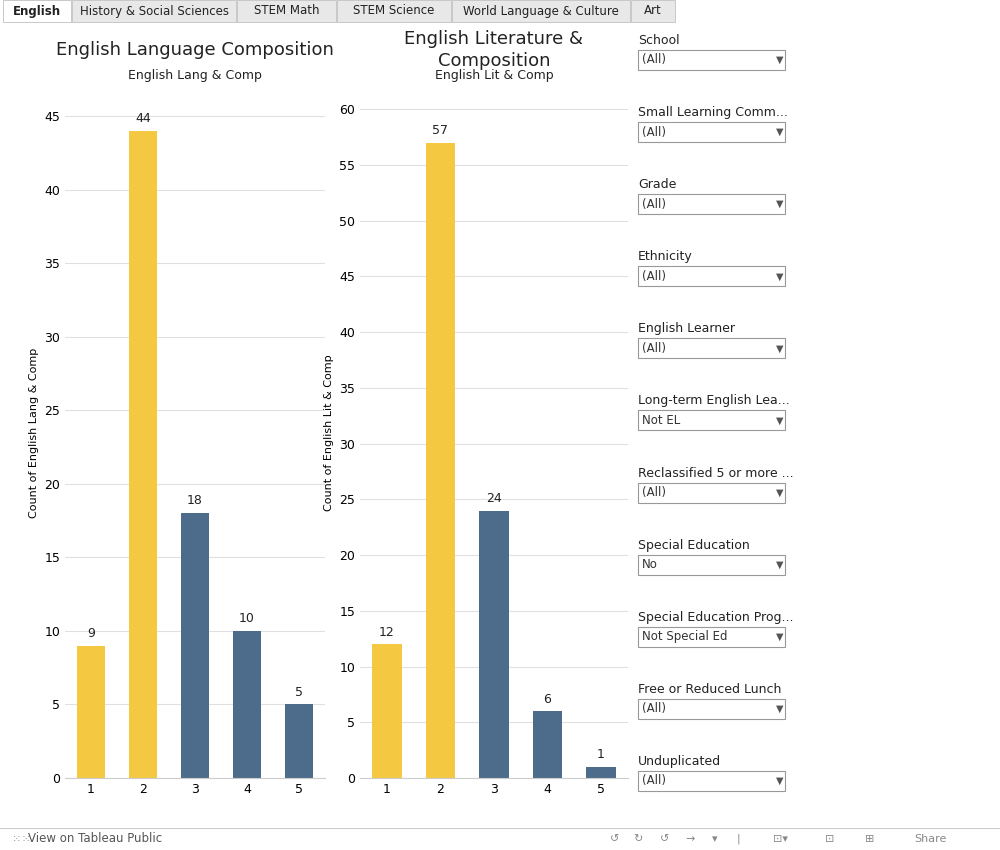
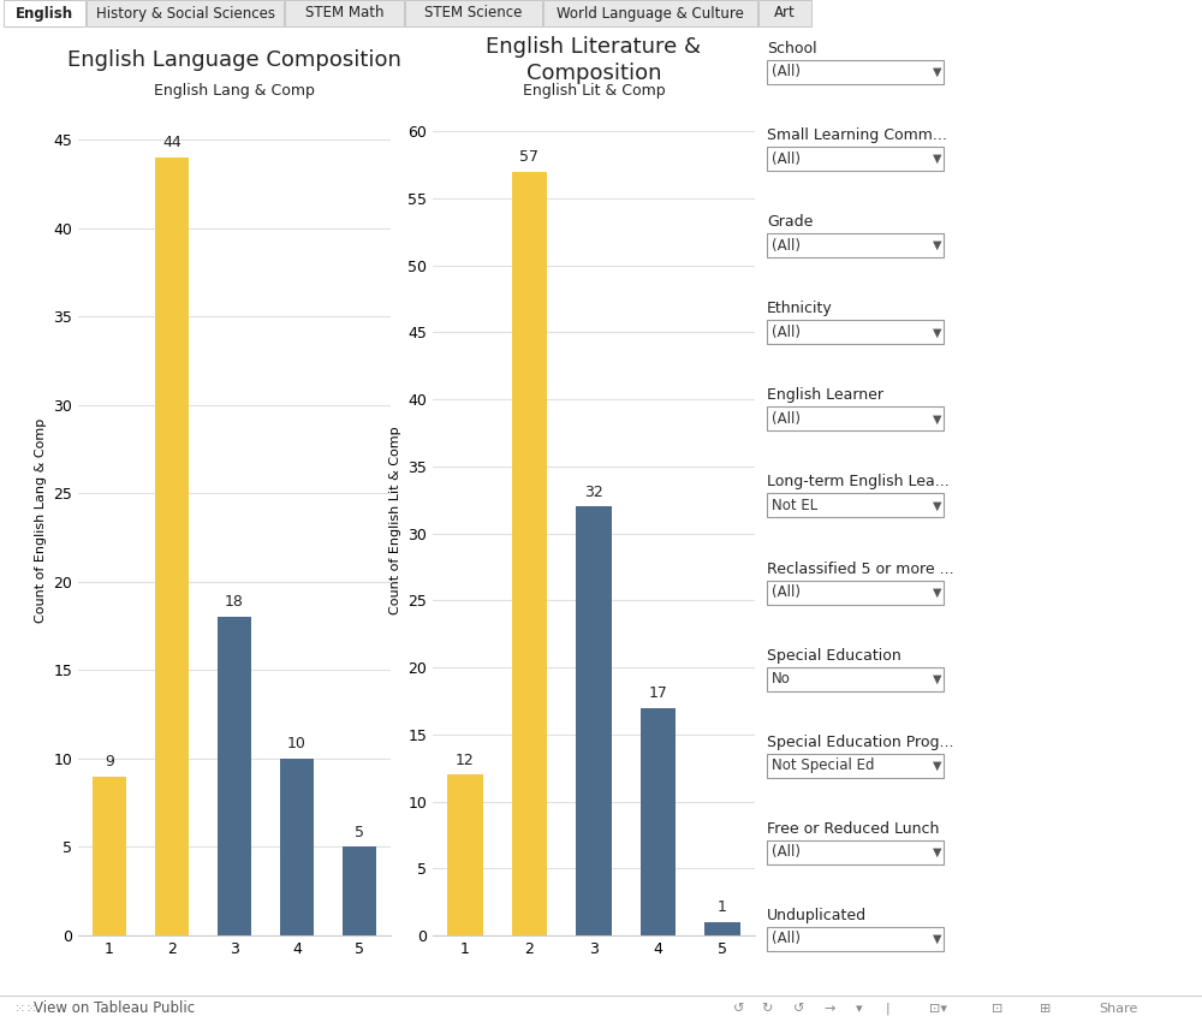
English Lit & Comp/3: 24 -> 32
English Lit & Comp/4: 6 -> 17
